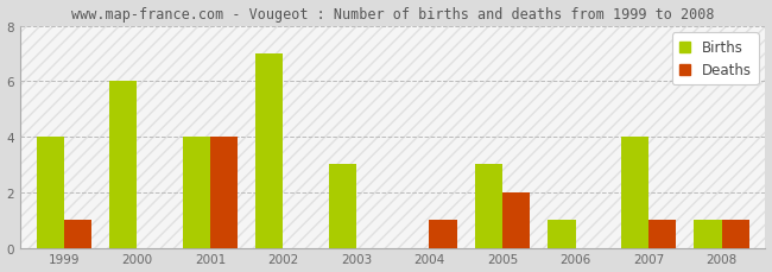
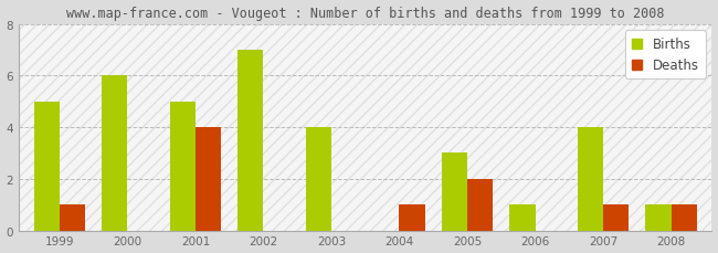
Births/1999: 4 -> 5
Births/2001: 4 -> 5
Births/2003: 3 -> 4
